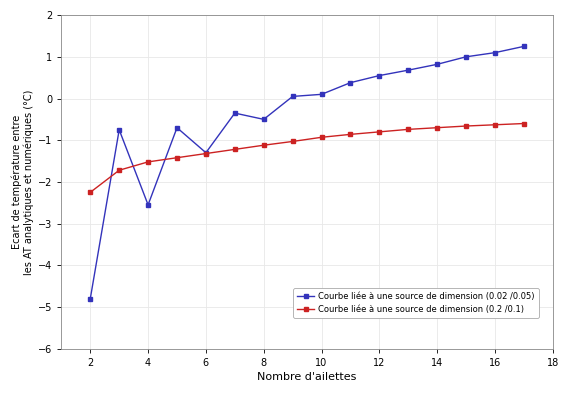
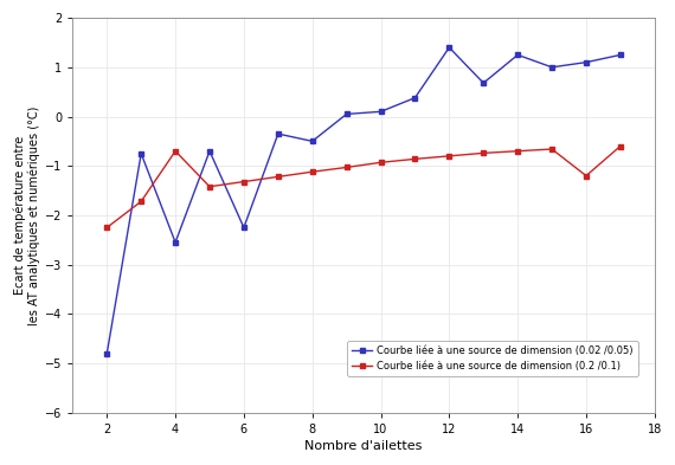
Courbe liée à une source de dimension (0.2 /0.1)/4: -1.52 -> -0.70
Courbe liée à une source de dimension (0.02 /0.05)/6: -1.30 -> -2.25
Courbe liée à une source de dimension (0.02 /0.05)/12: 0.55 -> 1.40
Courbe liée à une source de dimension (0.02 /0.05)/14: 0.82 -> 1.25
Courbe liée à une source de dimension (0.2 /0.1)/16: -0.63 -> -1.20
